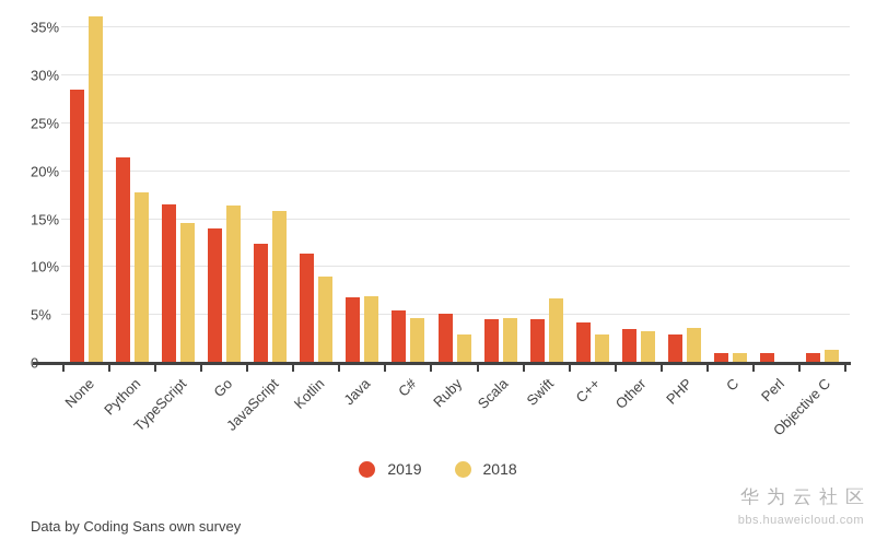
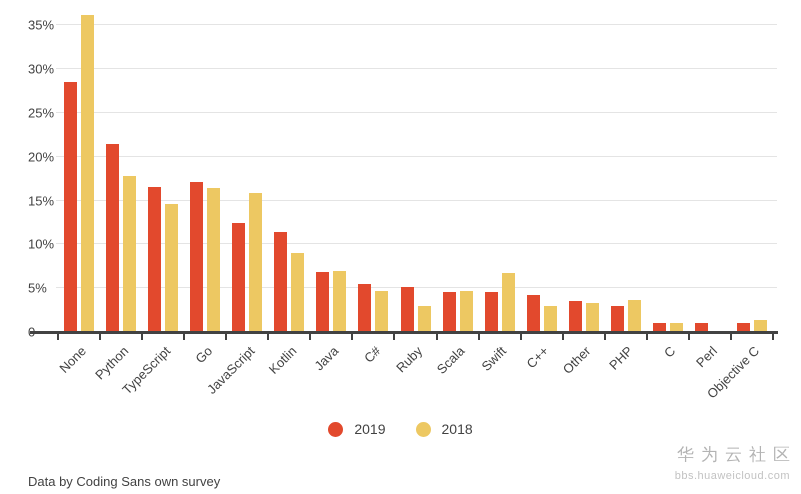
2019/Go: 14% -> 17%
